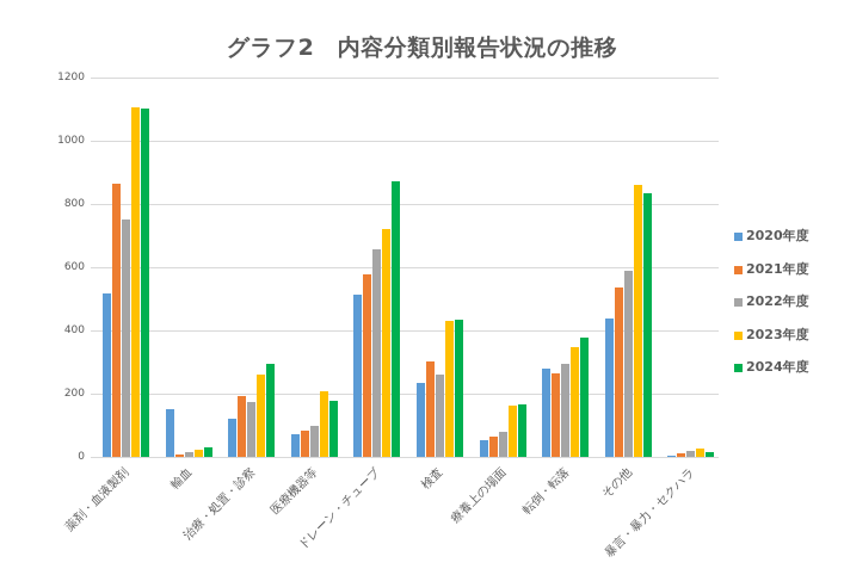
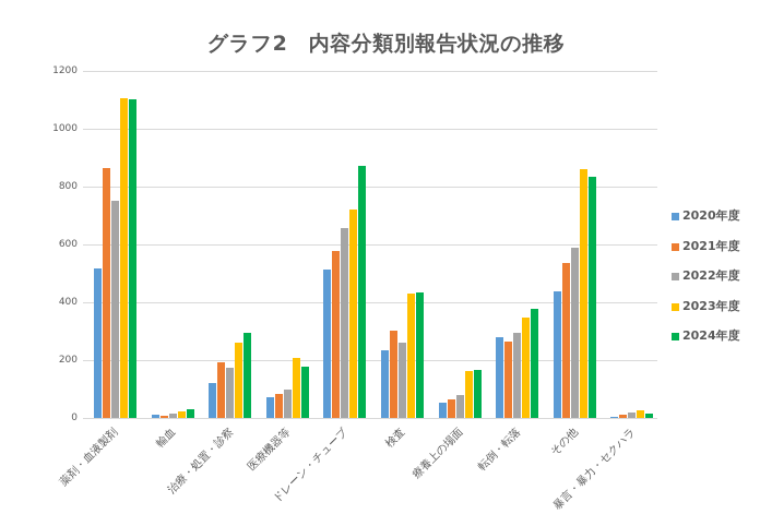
2020年度/輸血: 150 -> 10
